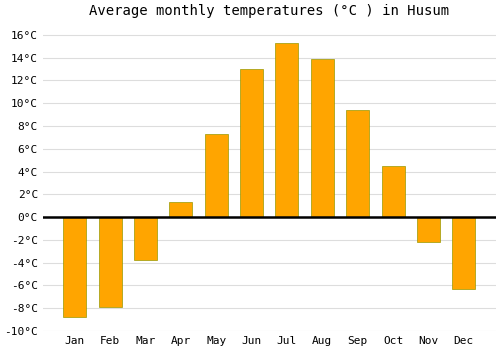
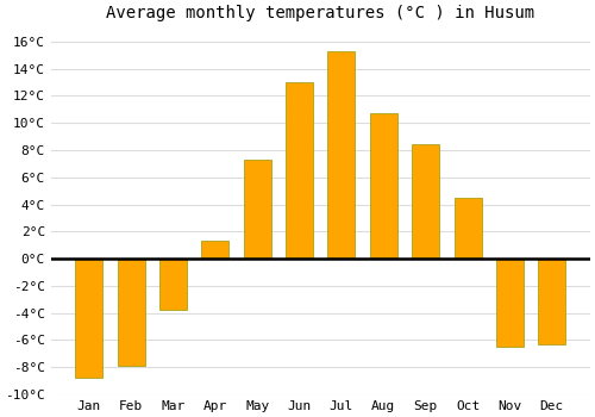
Aug: 13.9°C -> 10.7°C
Sep: 9.4°C -> 8.4°C
Nov: -2.2°C -> -6.5°C
